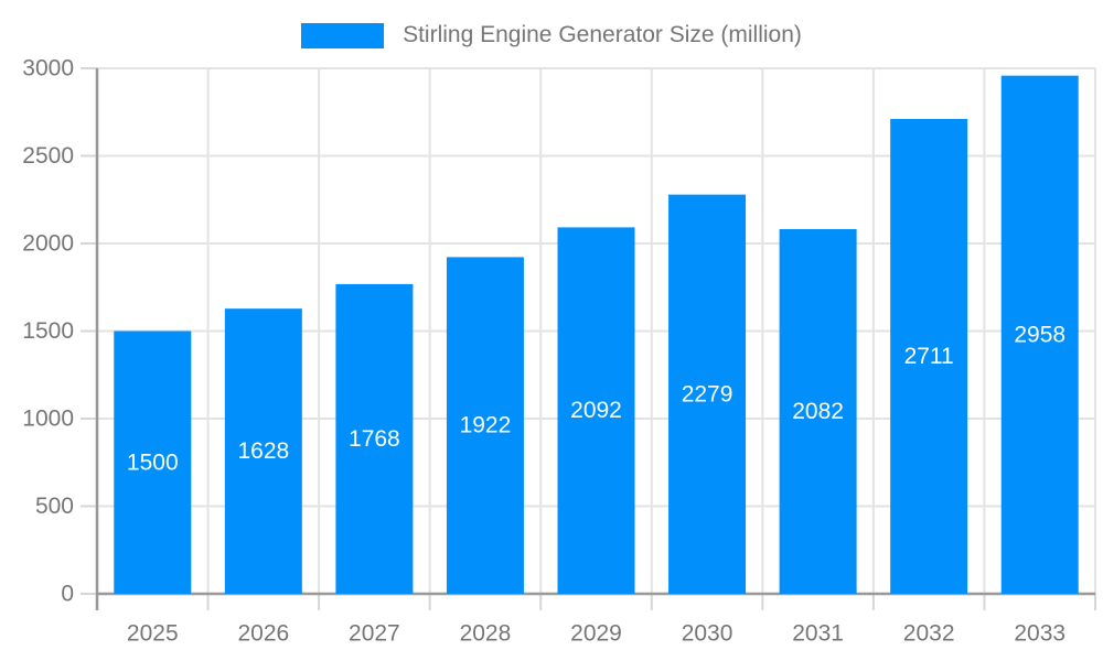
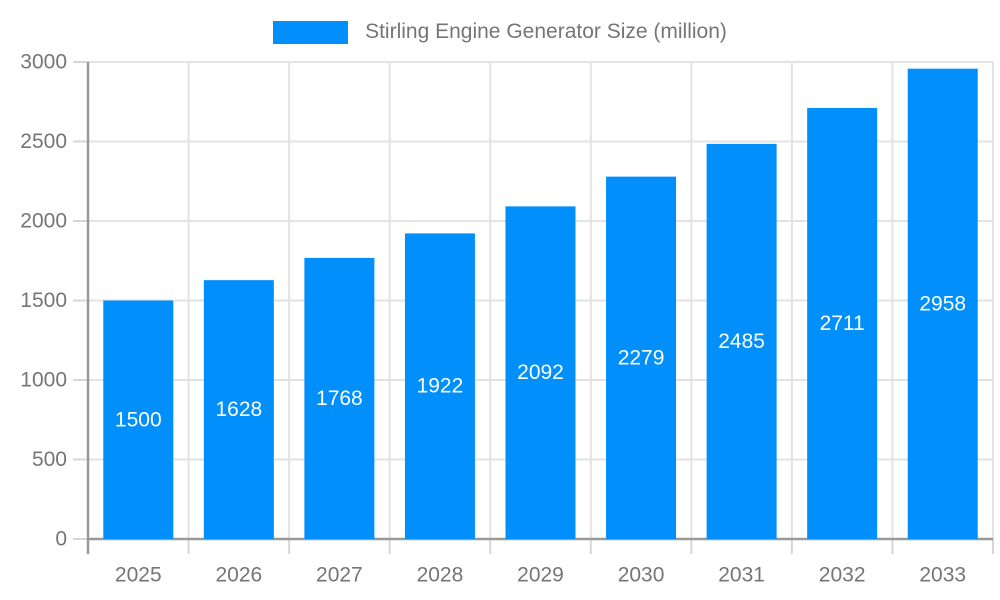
2031: 2082 -> 2485
